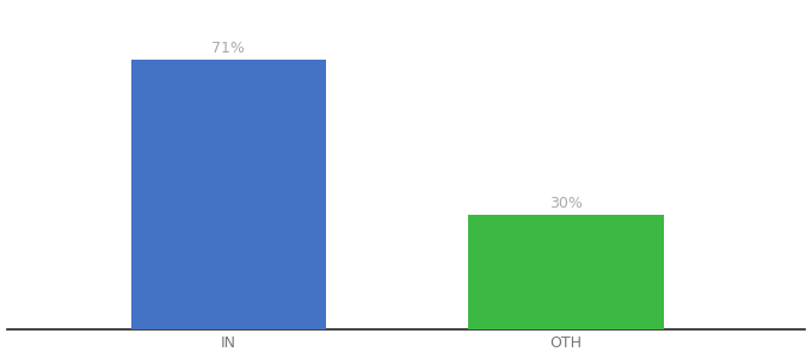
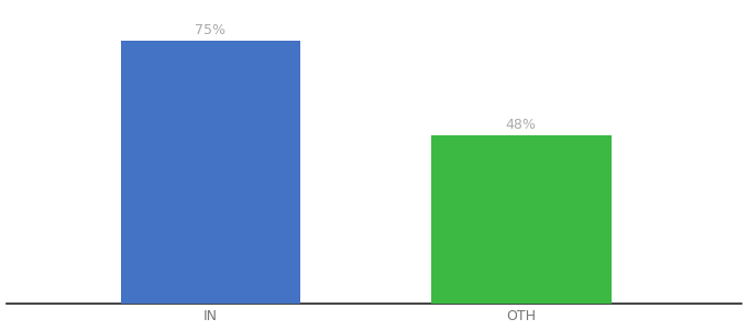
IN: 71% -> 75%
OTH: 30% -> 48%
